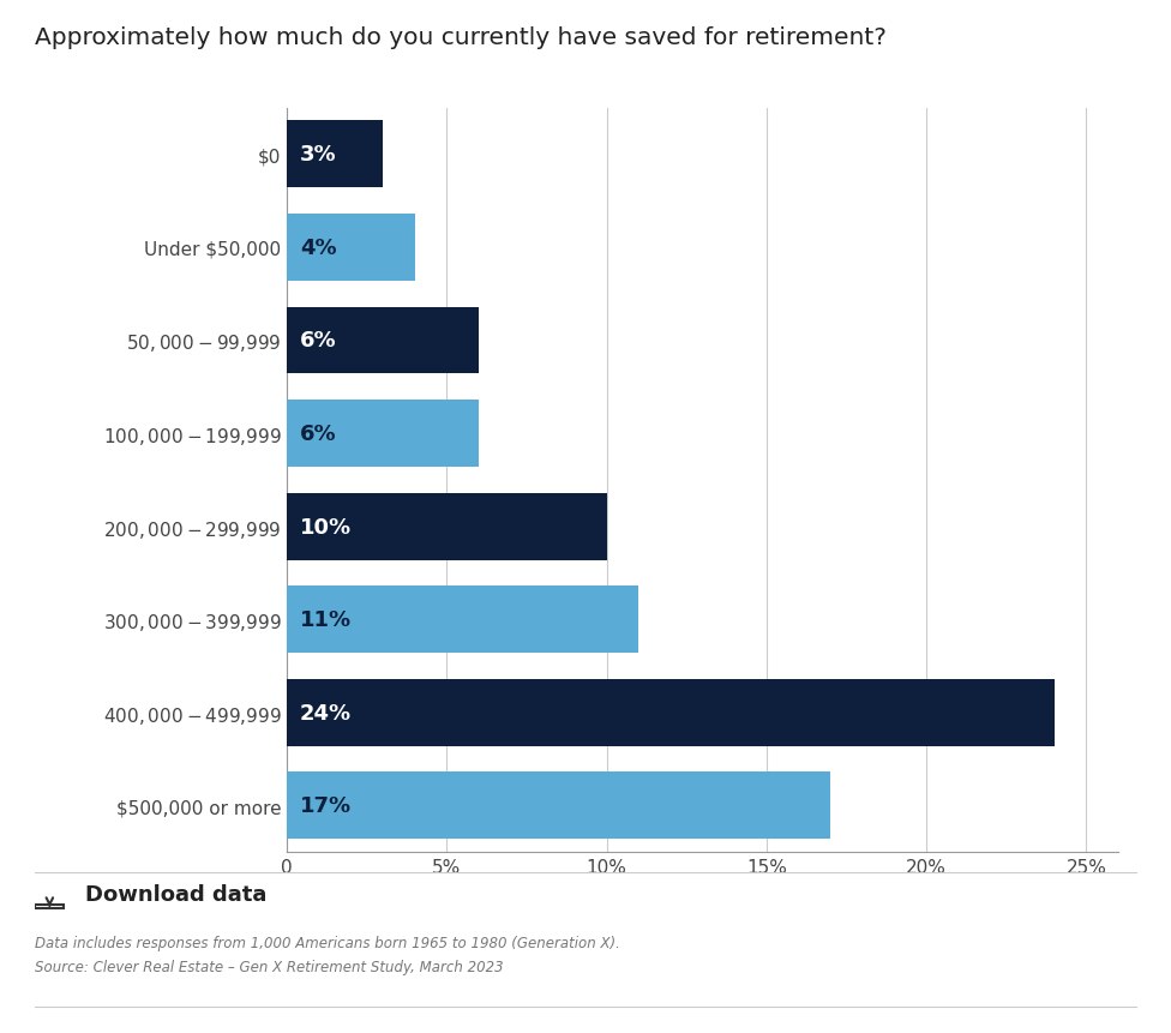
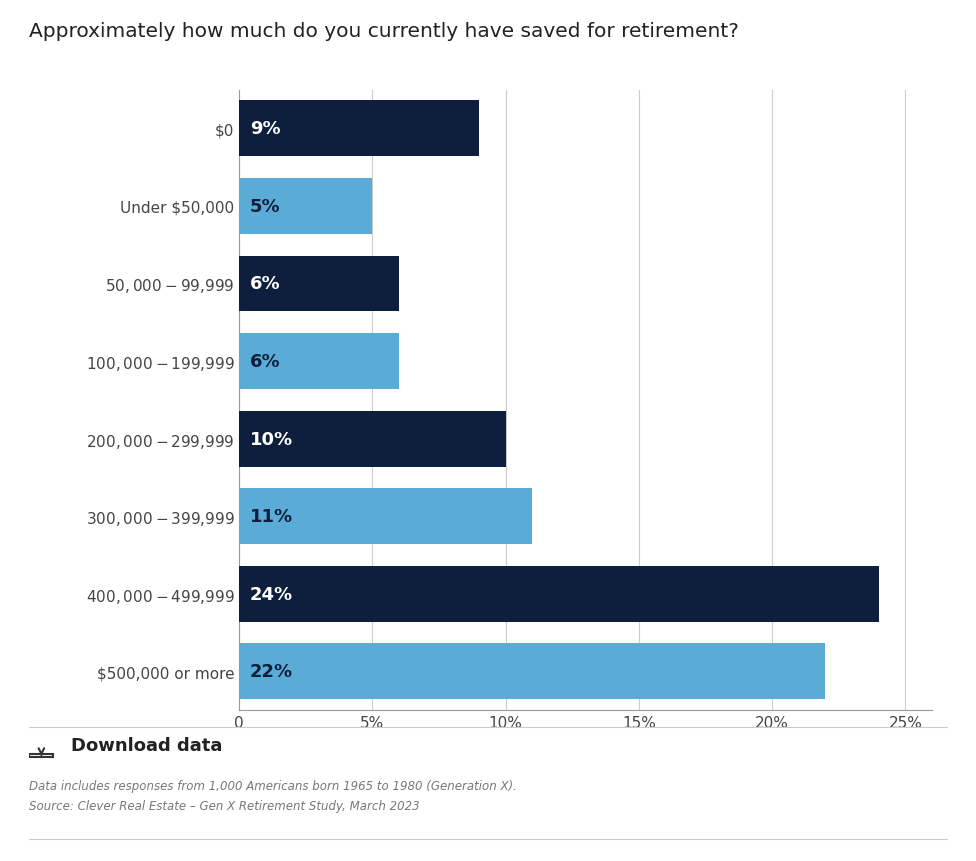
$0: 3% -> 9%
Under $50,000: 4% -> 5%
$500,000 or more: 17% -> 22%
